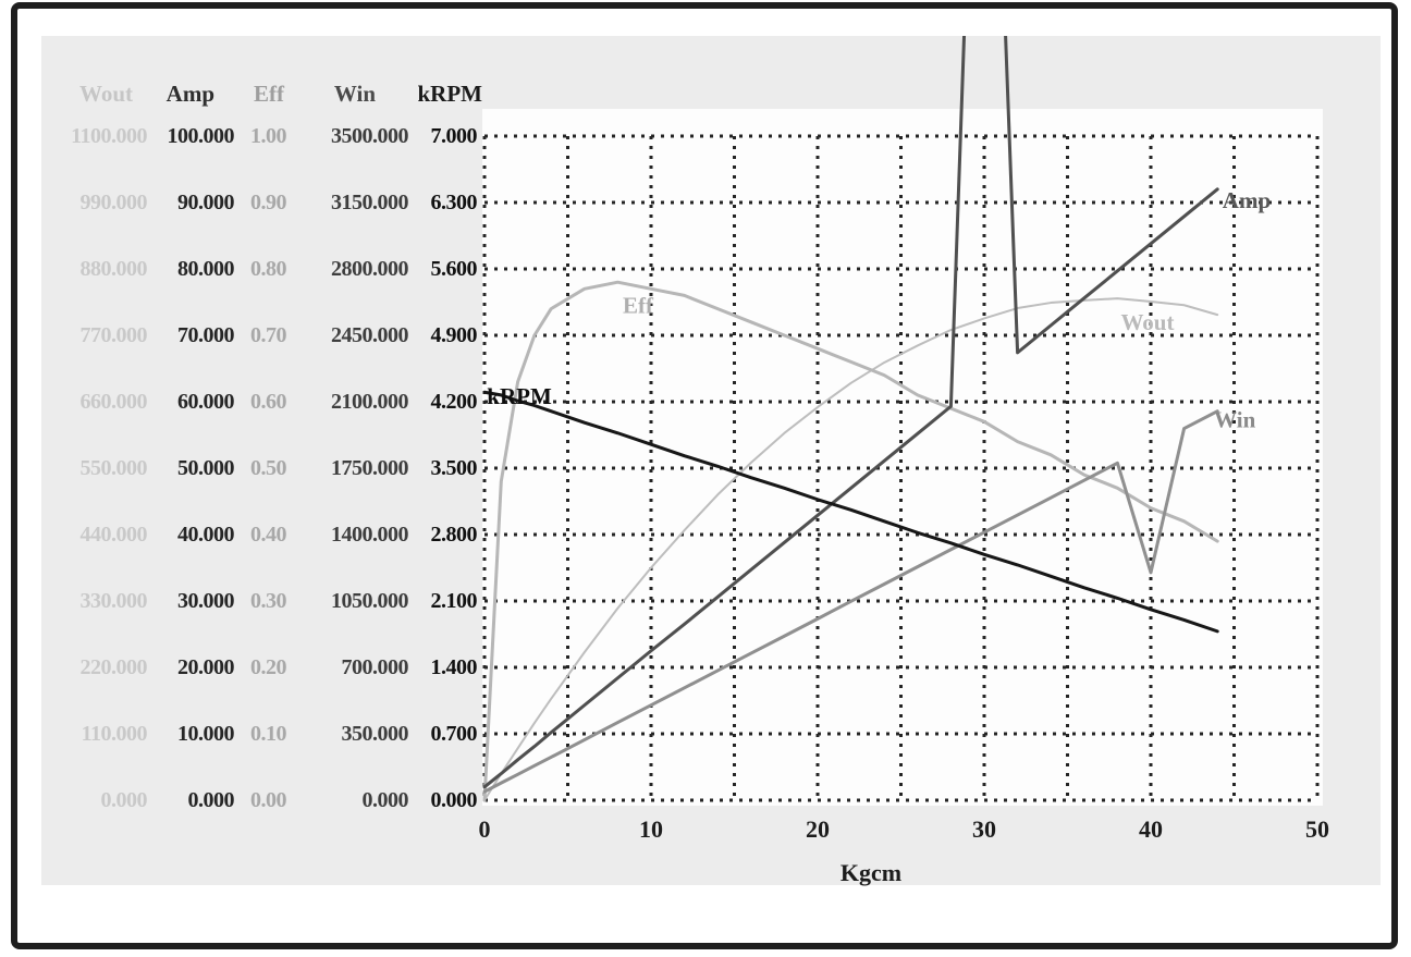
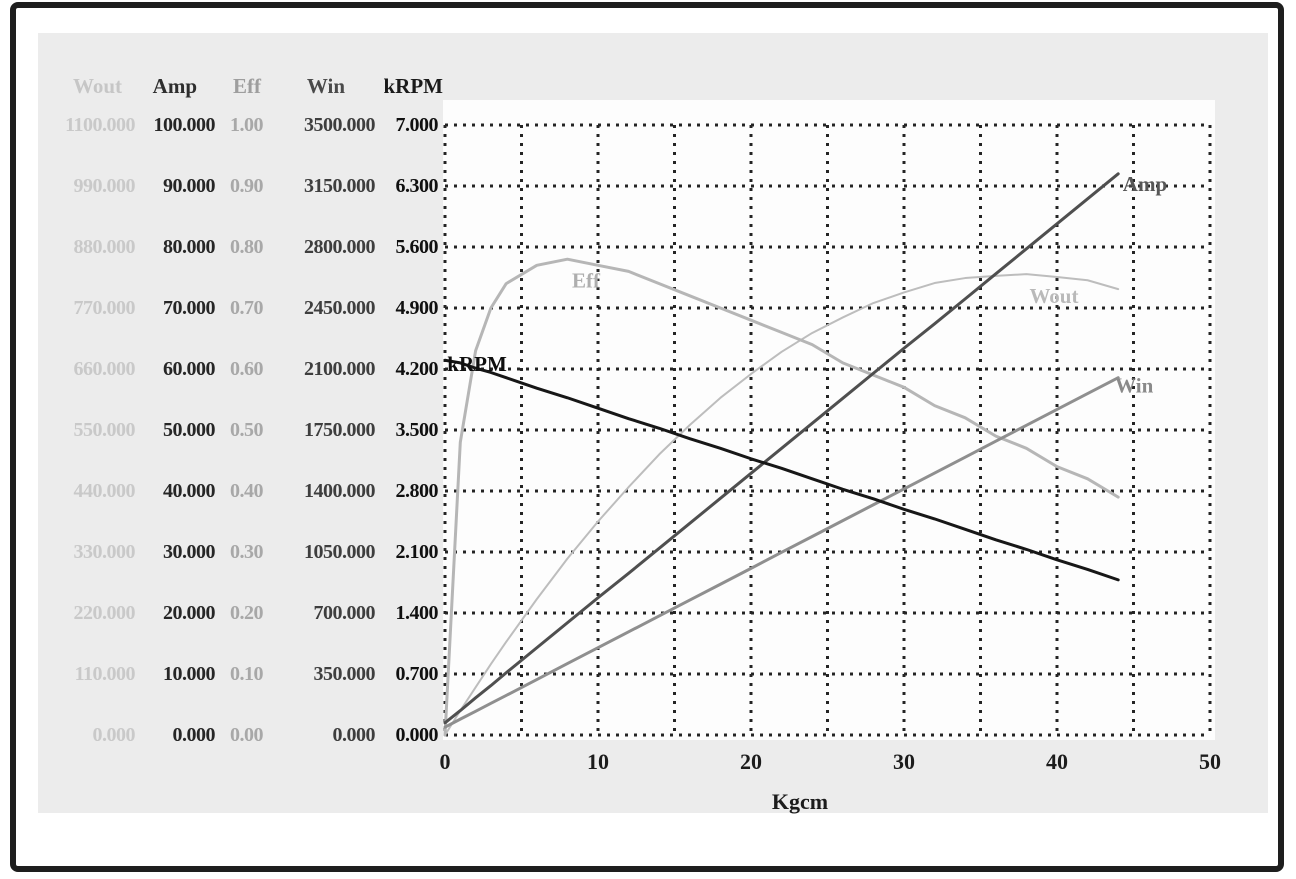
Amp/30: 200 -> 100
Win/40: 1200 -> 1900
